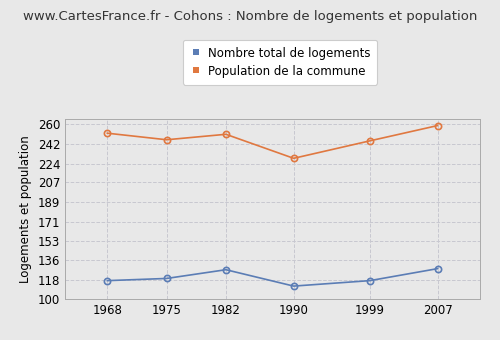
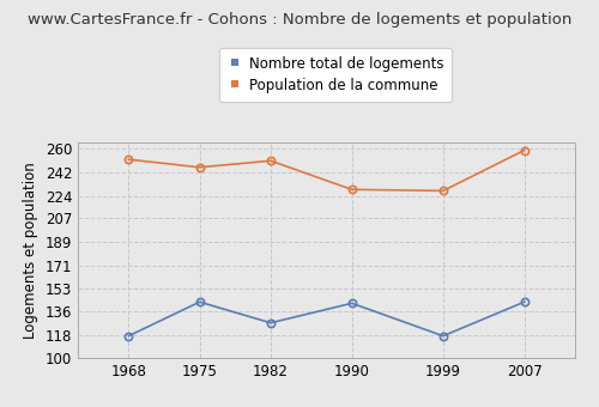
Nombre total de logements/1975: 119 -> 143
Nombre total de logements/1990: 112 -> 142
Population de la commune/1999: 245 -> 228
Nombre total de logements/2007: 128 -> 143
